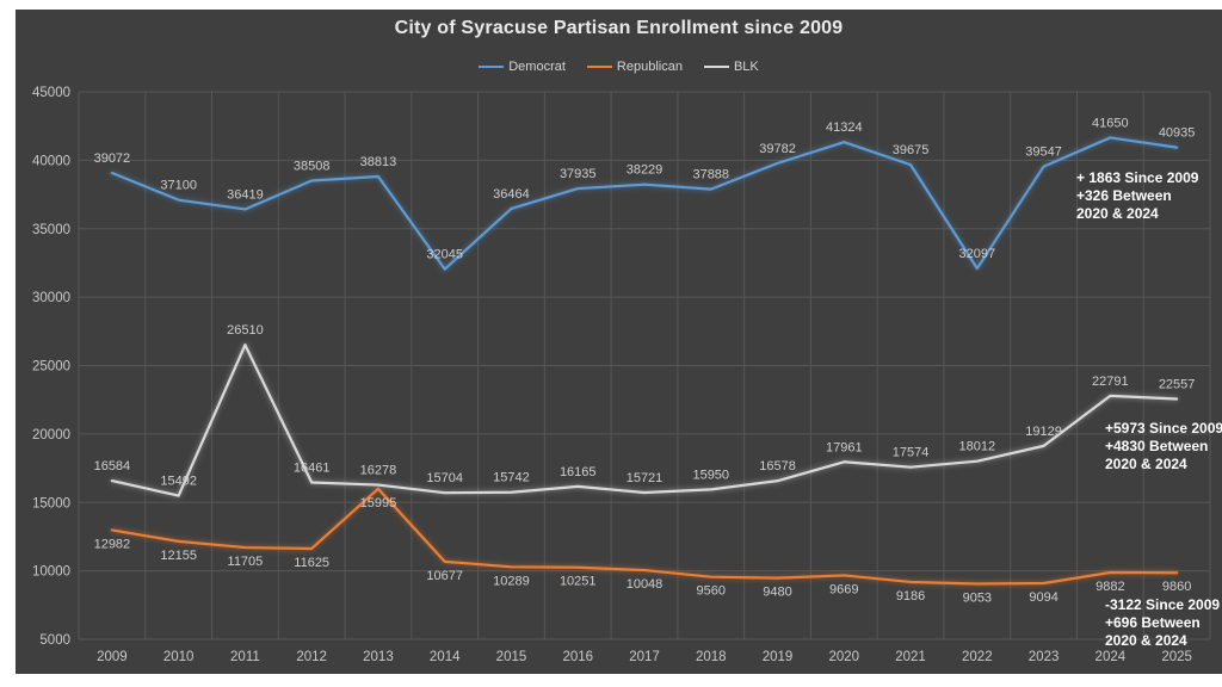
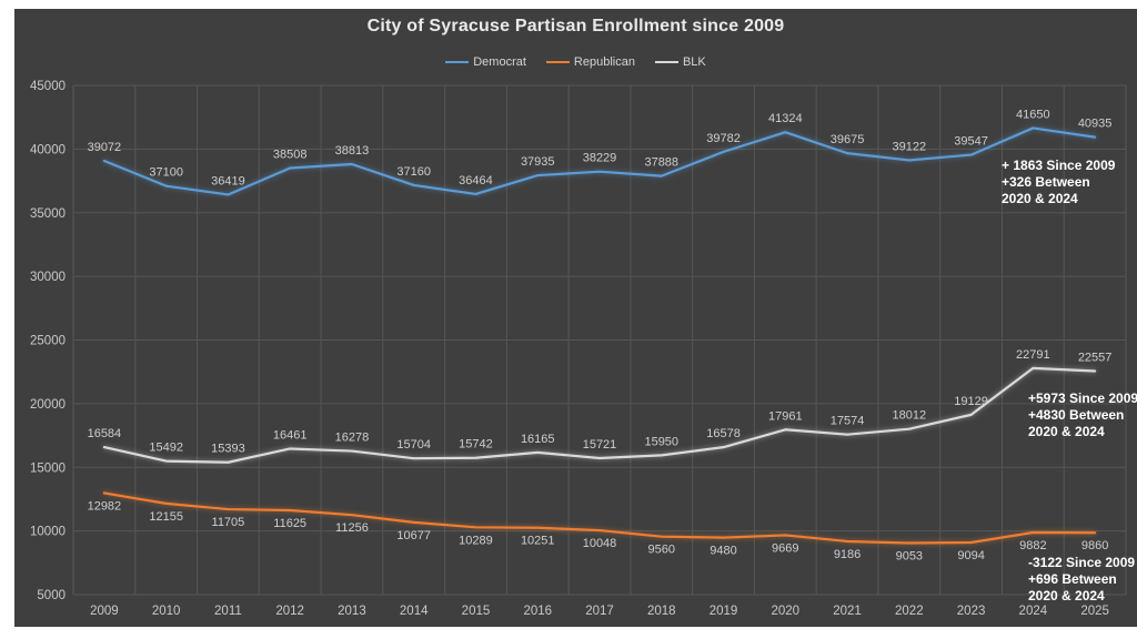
BLK/2011: 26510 -> 15393
Republican/2013: 15995 -> 11256
Democrat/2014: 32045 -> 37160
Democrat/2022: 32097 -> 39122
